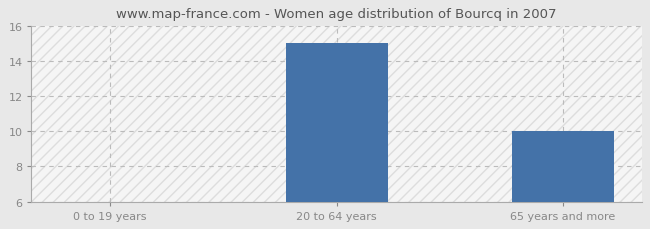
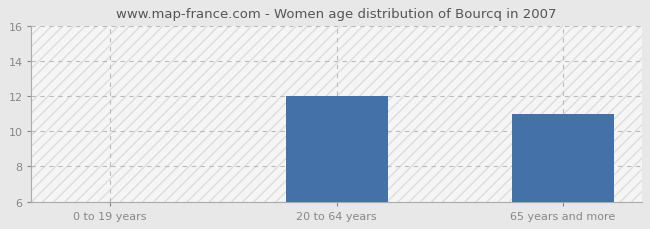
20 to 64 years: 15.0 -> 12.0
65 years and more: 10.0 -> 11.0
